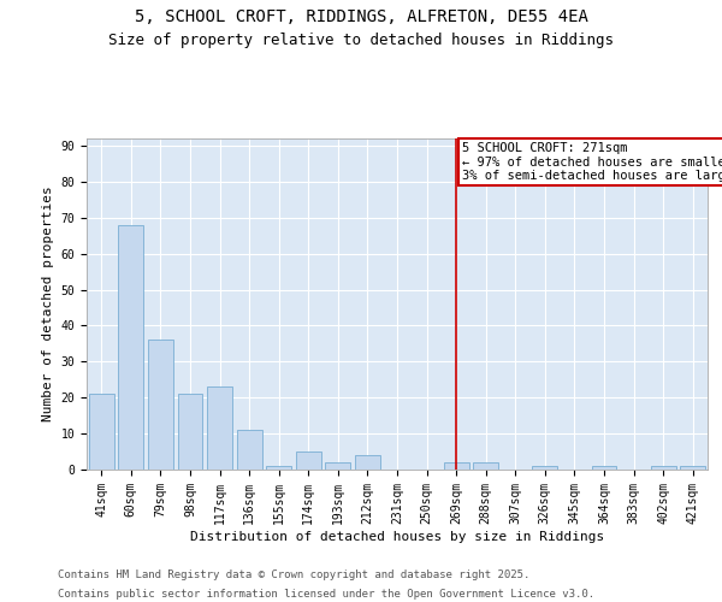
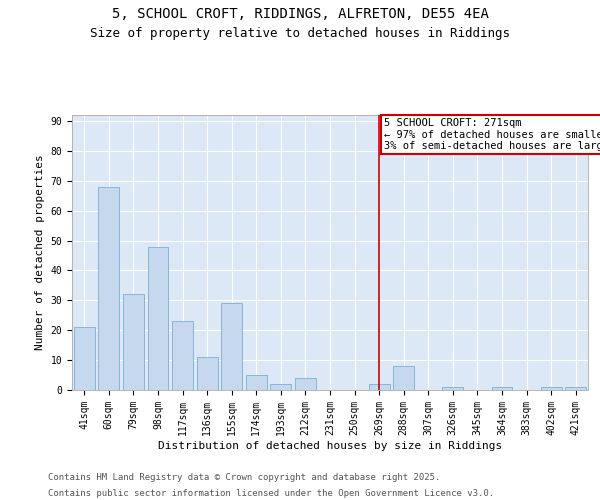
79sqm: 36 -> 32
98sqm: 21 -> 48
155sqm: 1 -> 29
288sqm: 2 -> 8
